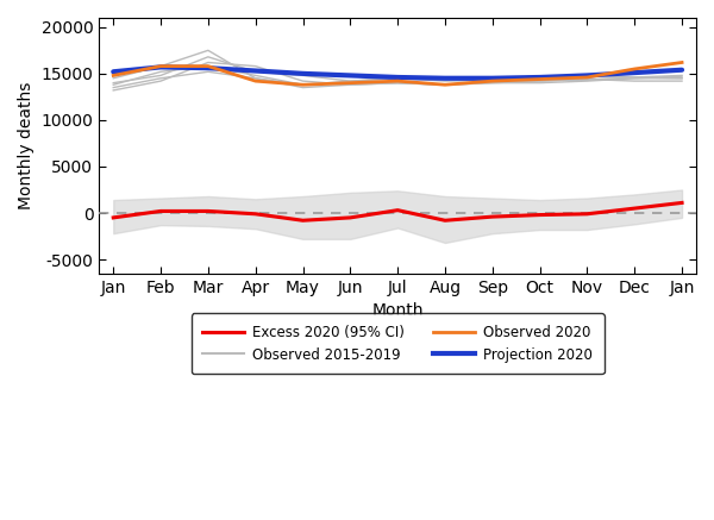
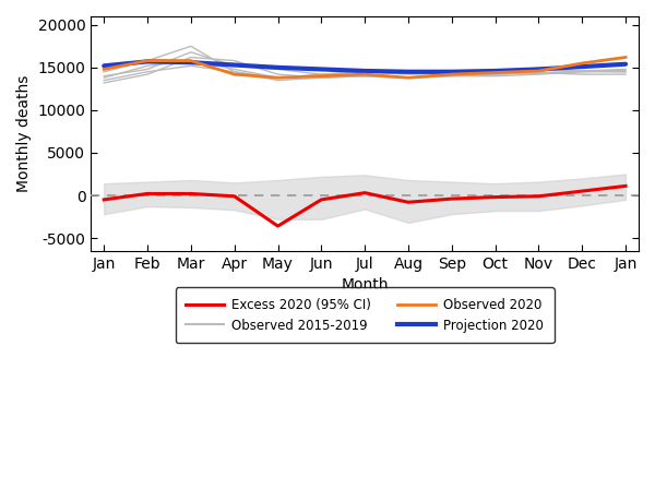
Excess 2020 (95% CI)/May: -800 -> -3600
